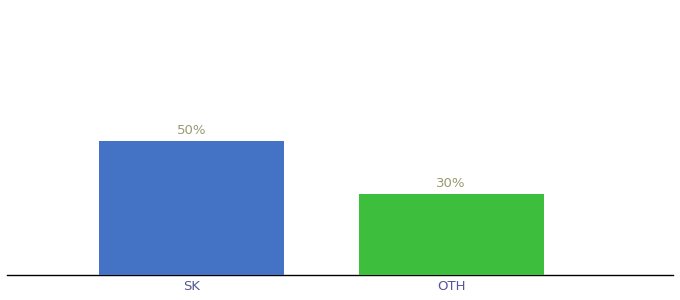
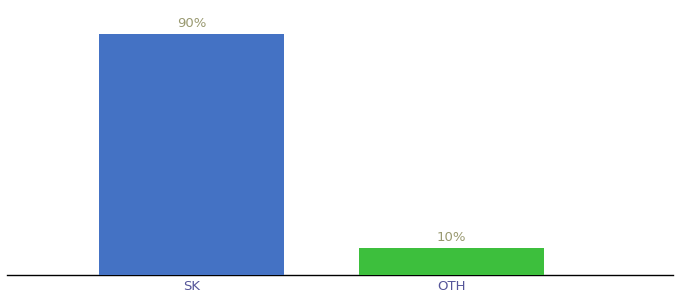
SK: 50% -> 90%
OTH: 30% -> 10%
